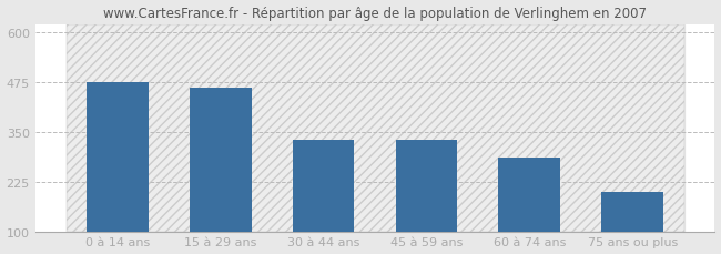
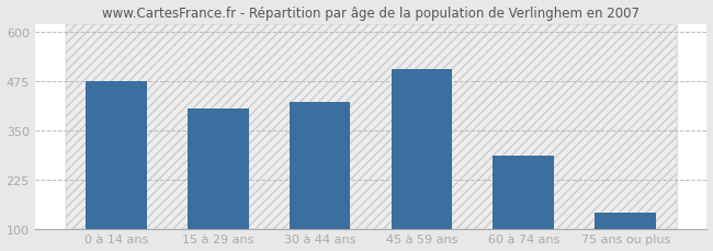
15 à 29 ans: 460 -> 405
30 à 44 ans: 330 -> 420
45 à 59 ans: 330 -> 505
75 ans ou plus: 200 -> 140
